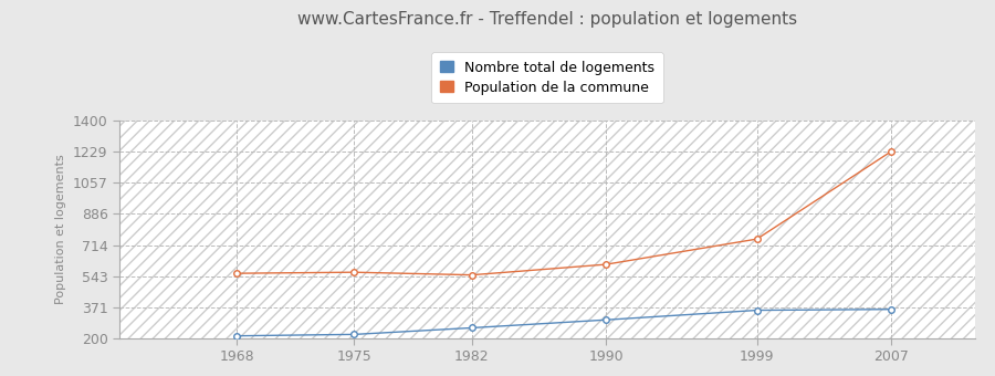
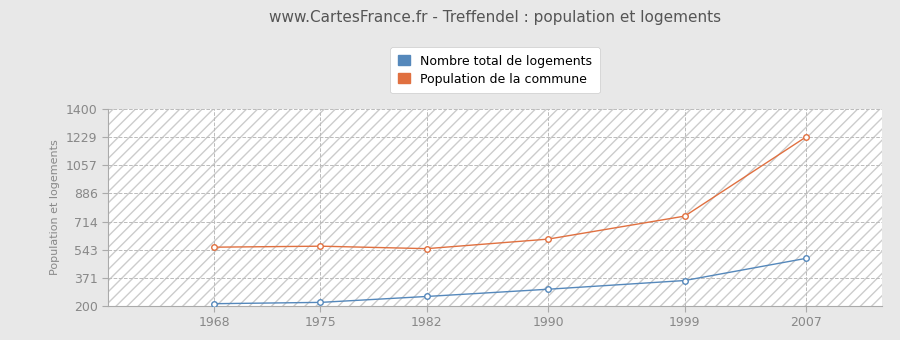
Nombre total de logements/2007: 360 -> 490
